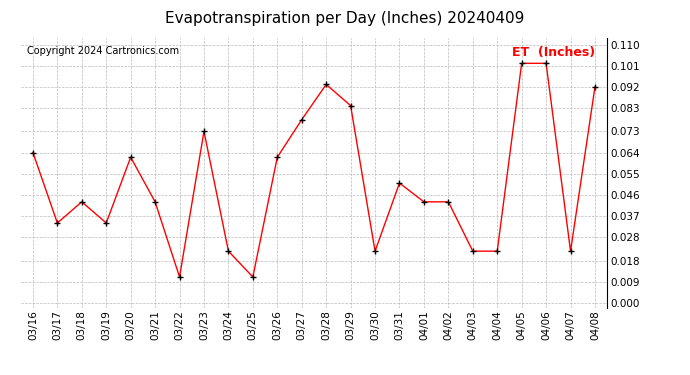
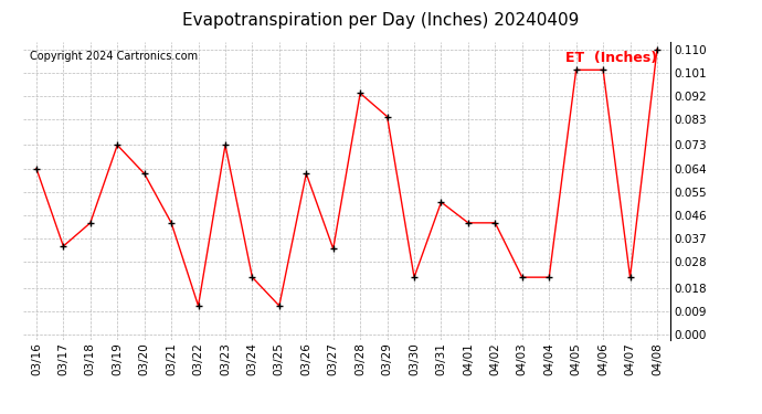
03/19: 0.034 -> 0.073
03/27: 0.078 -> 0.033
04/08: 0.092 -> 0.110
